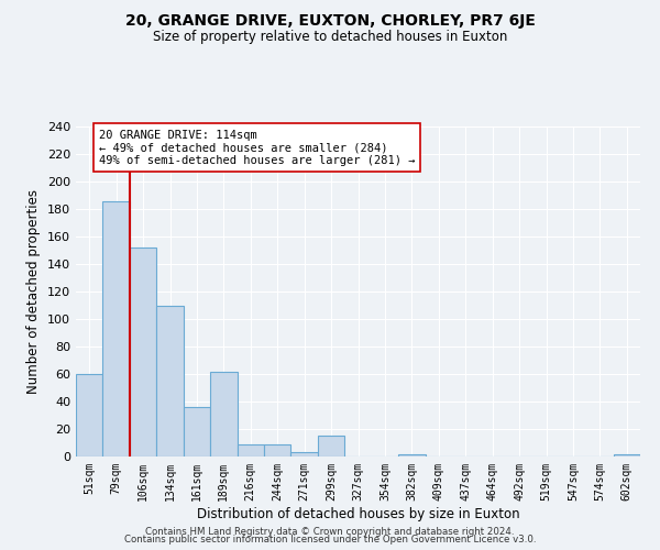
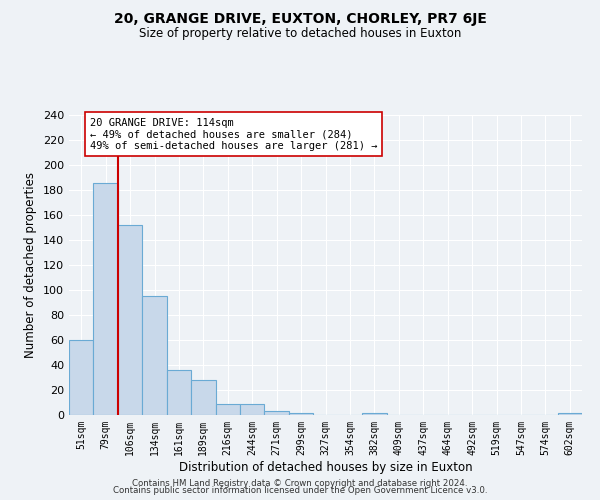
134sqm: 110 -> 95
189sqm: 62 -> 28
299sqm: 15 -> 2
